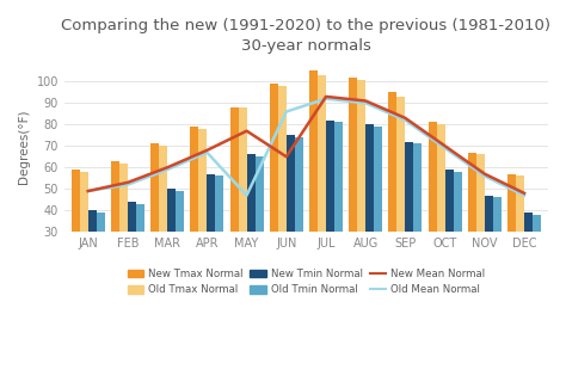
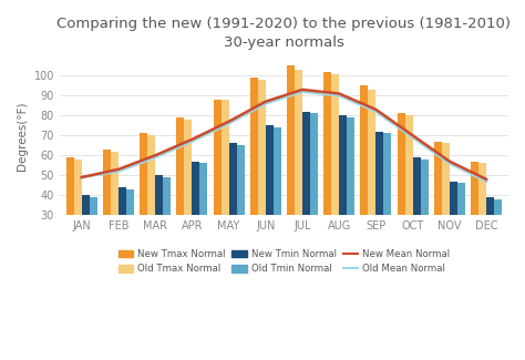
Old Mean Normal/MAY: 47 -> 76
New Mean Normal/JUN: 65 -> 87
